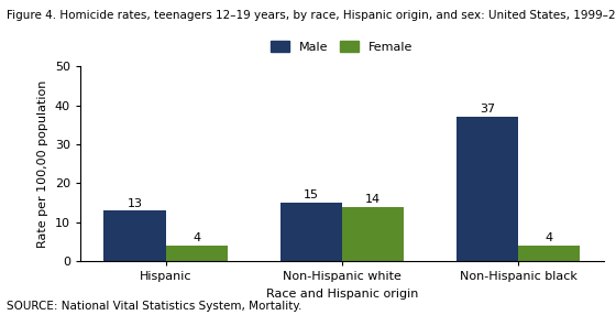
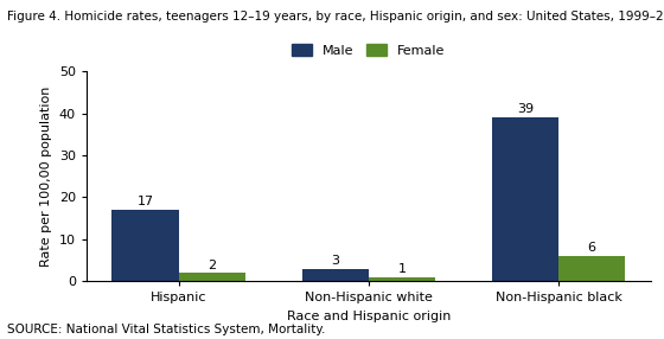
Male/Hispanic: 13 -> 17
Female/Hispanic: 4 -> 2
Male/Non-Hispanic white: 15 -> 3
Female/Non-Hispanic white: 14 -> 1
Male/Non-Hispanic black: 37 -> 39
Female/Non-Hispanic black: 4 -> 6
